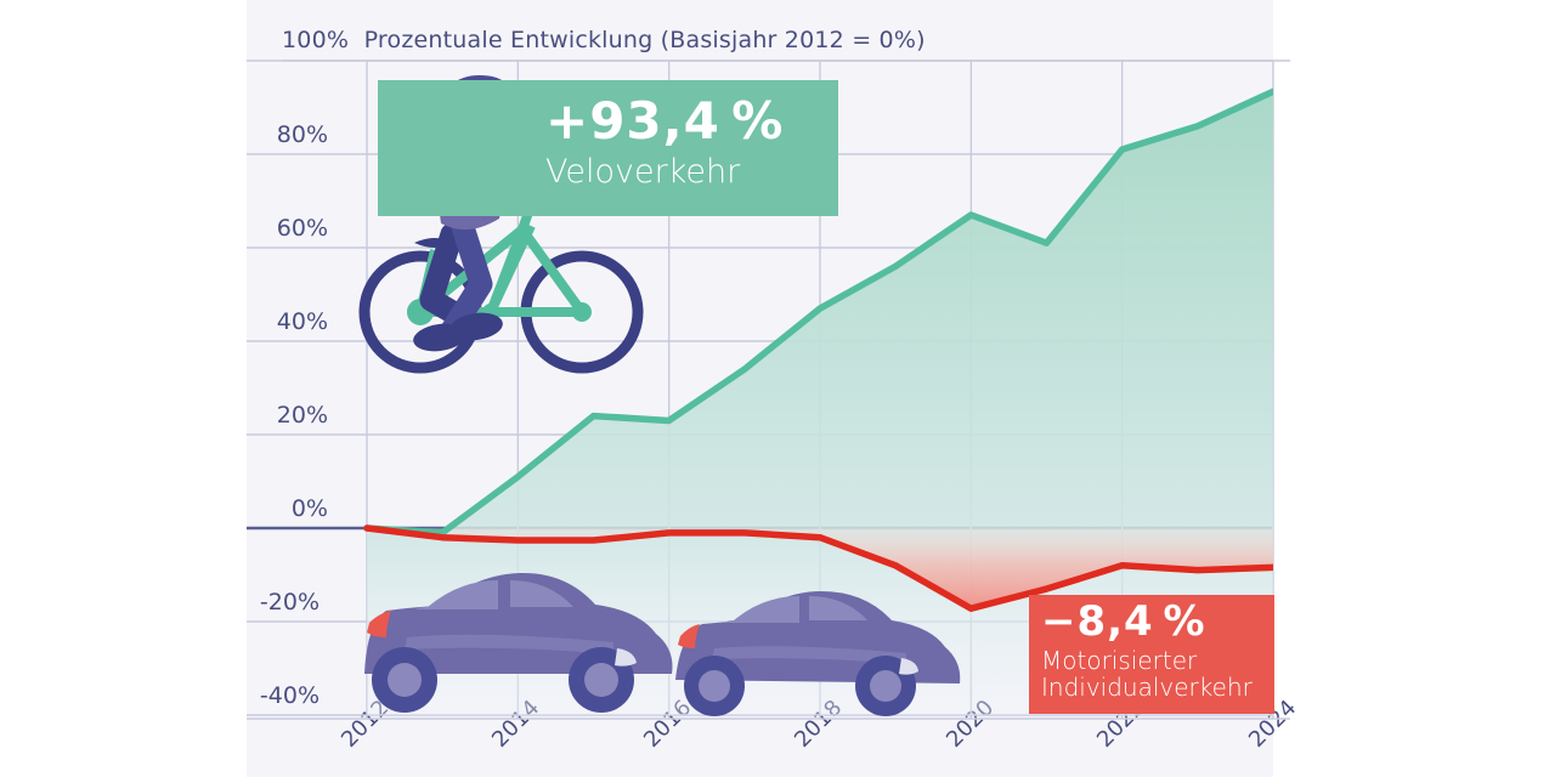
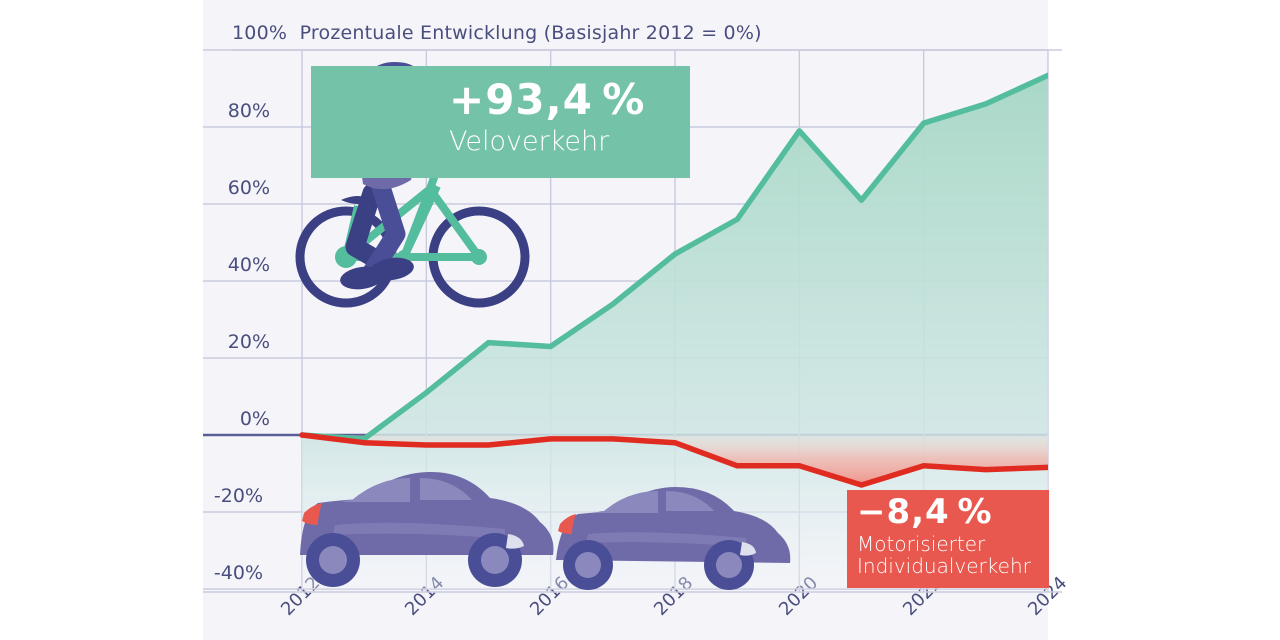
Veloverkehr/2020: 67% -> 79%
Motorisierter Individualverkehr/2020: -17% -> -8%
